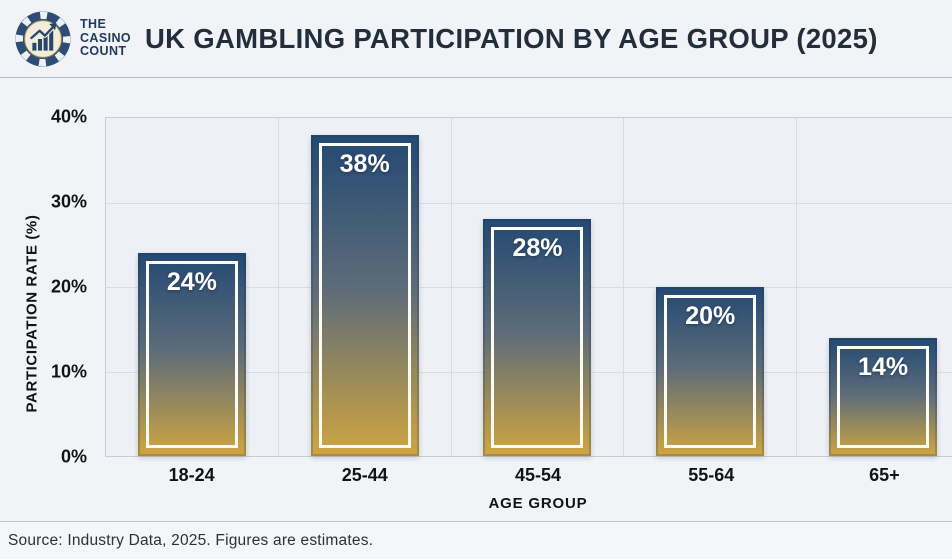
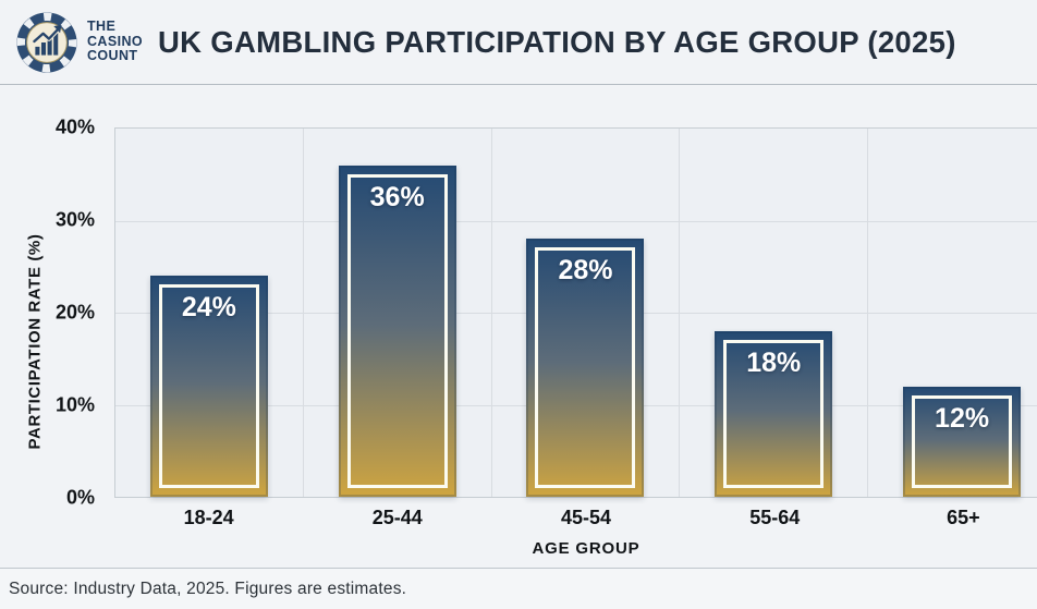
25-44: 38% -> 36%
55-64: 20% -> 18%
65+: 14% -> 12%
